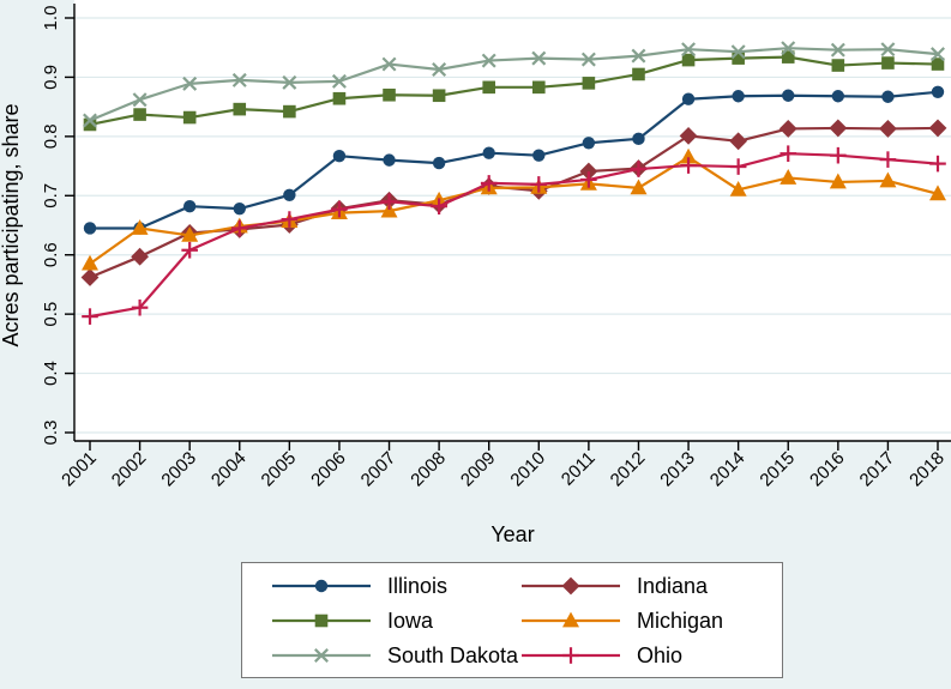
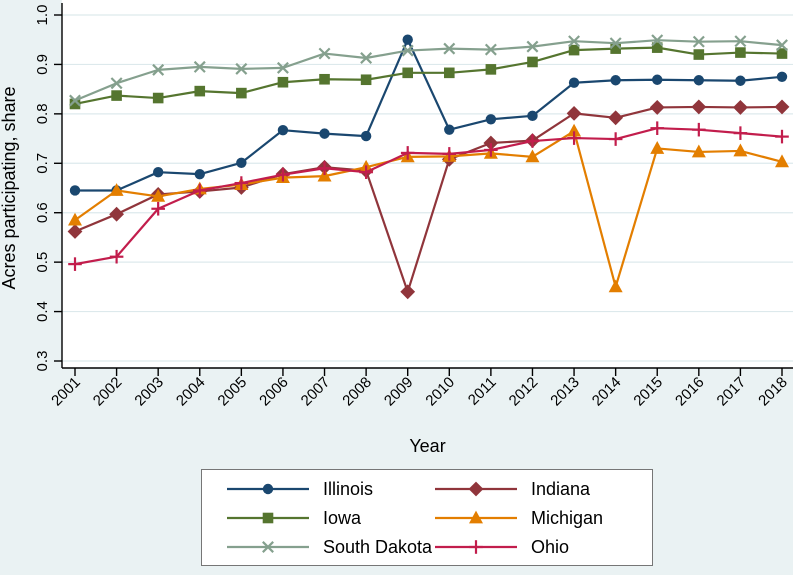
Illinois/2009: 0.77 -> 0.95
Indiana/2009: 0.72 -> 0.44
Michigan/2014: 0.71 -> 0.45
